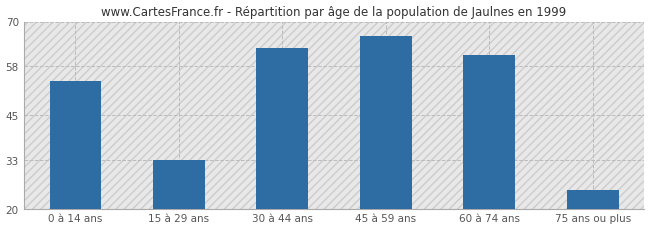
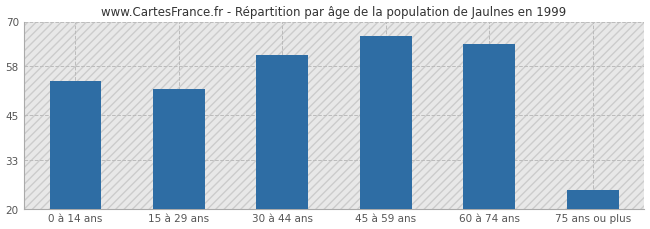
15 à 29 ans: 33 -> 52
30 à 44 ans: 63 -> 61
60 à 74 ans: 61 -> 64
